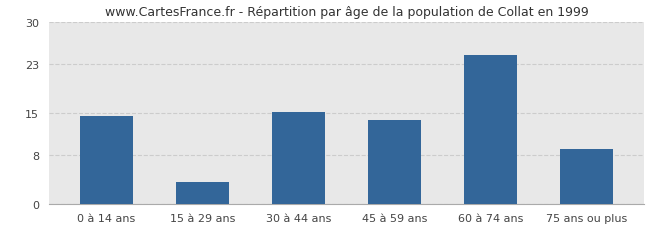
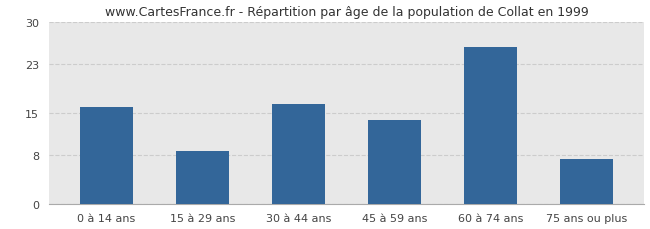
0 à 14 ans: 14.5 -> 16.0
15 à 29 ans: 3.5 -> 8.6
30 à 44 ans: 15.1 -> 16.4
60 à 74 ans: 24.5 -> 25.8
75 ans ou plus: 9.0 -> 7.4
